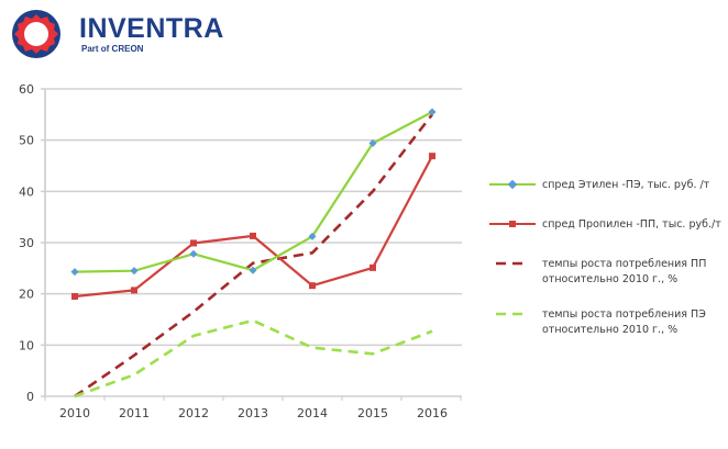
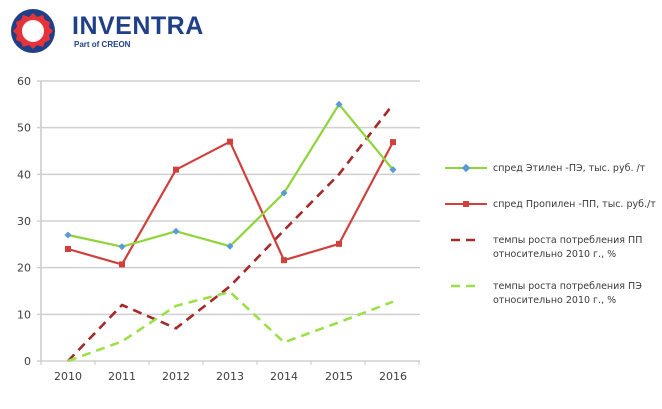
спред Этилен -ПЭ, тыс. руб. /т/2010: 24 -> 27
спред Пропилен -ПП, тыс. руб./т/2010: 20 -> 24
темпы роста потребления ПП относительно 2010 г., %/2011: 8 -> 12
спред Пропилен -ПП, тыс. руб./т/2012: 30 -> 41
темпы роста потребления ПП относительно 2010 г., %/2012: 16 -> 7
спред Пропилен -ПП, тыс. руб./т/2013: 31 -> 47
темпы роста потребления ПП относительно 2010 г., %/2013: 26 -> 16
спред Этилен -ПЭ, тыс. руб. /т/2014: 31 -> 36
темпы роста потребления ПЭ относительно 2010 г., %/2014: 10 -> 4
спред Этилен -ПЭ, тыс. руб. /т/2015: 49 -> 55
спред Этилен -ПЭ, тыс. руб. /т/2016: 56 -> 41
